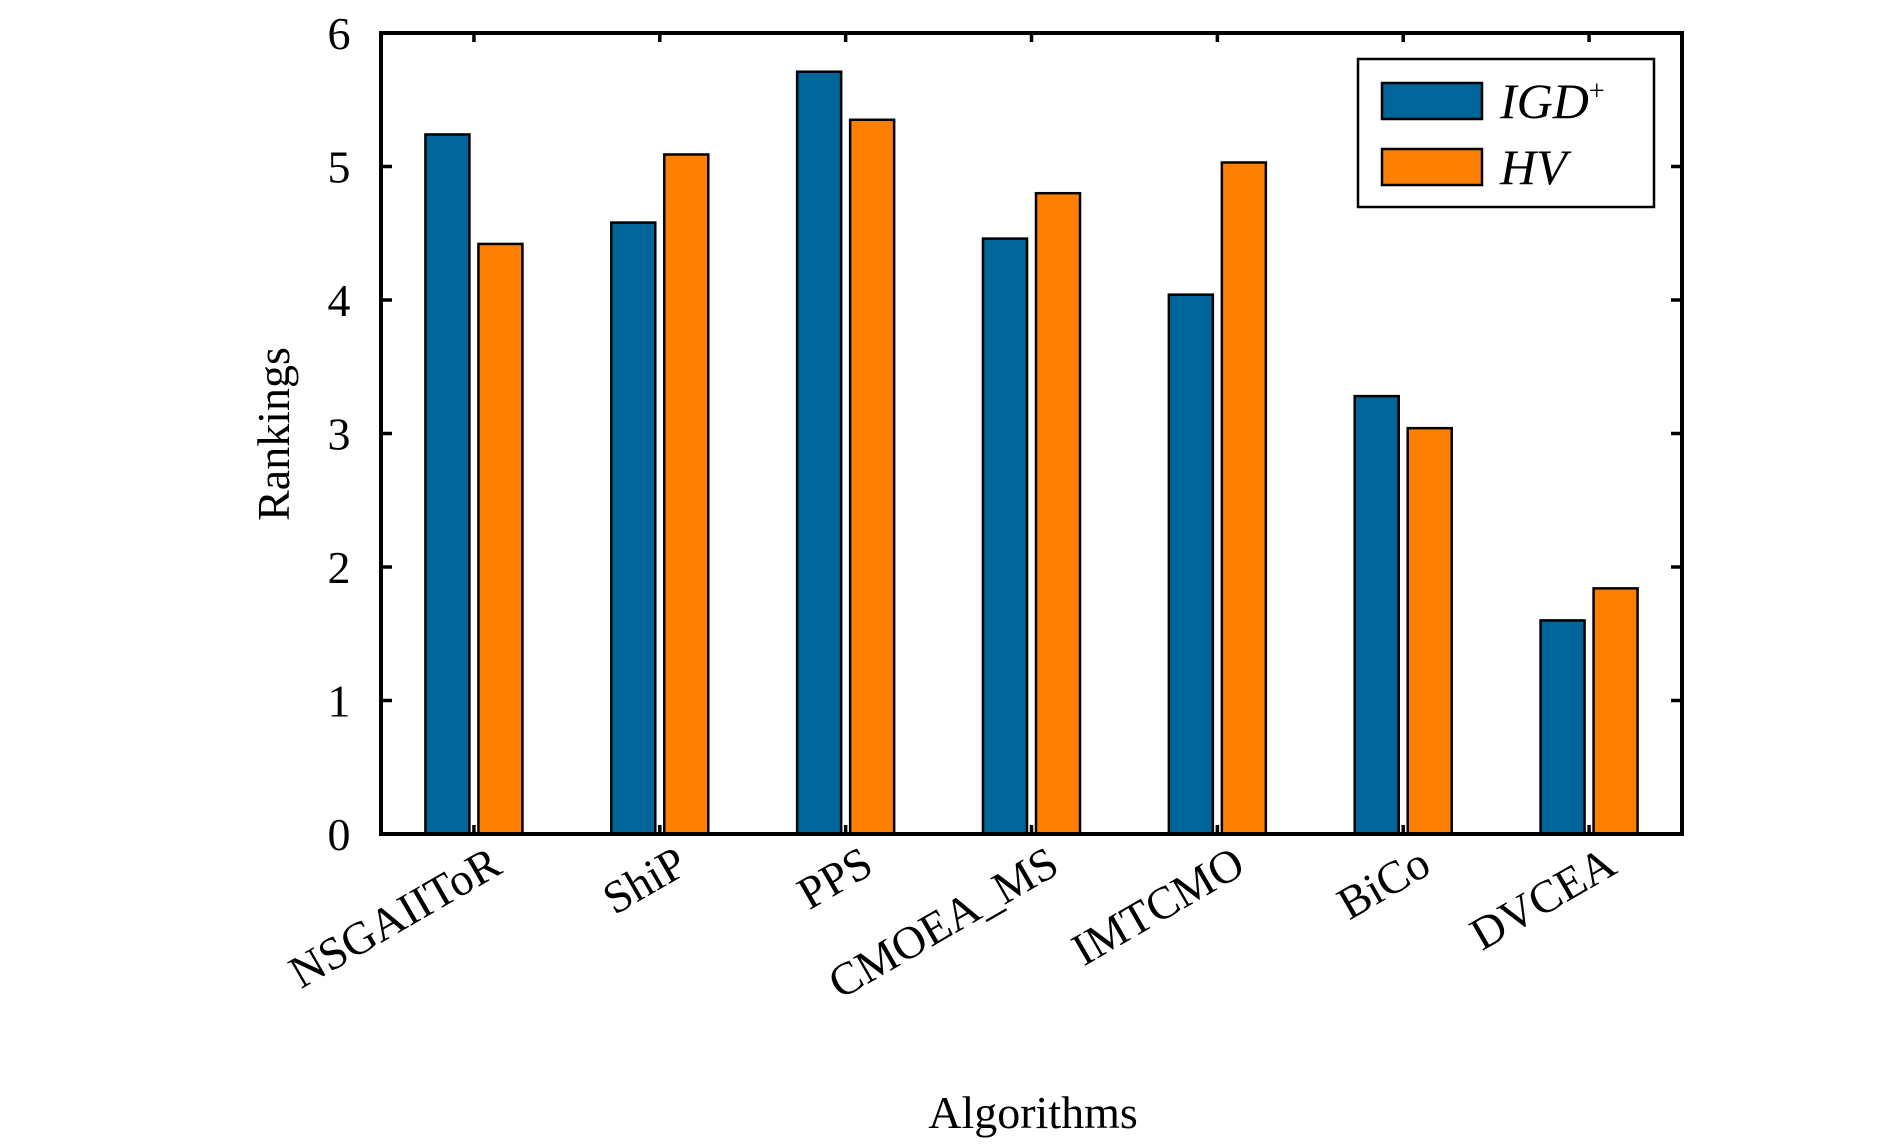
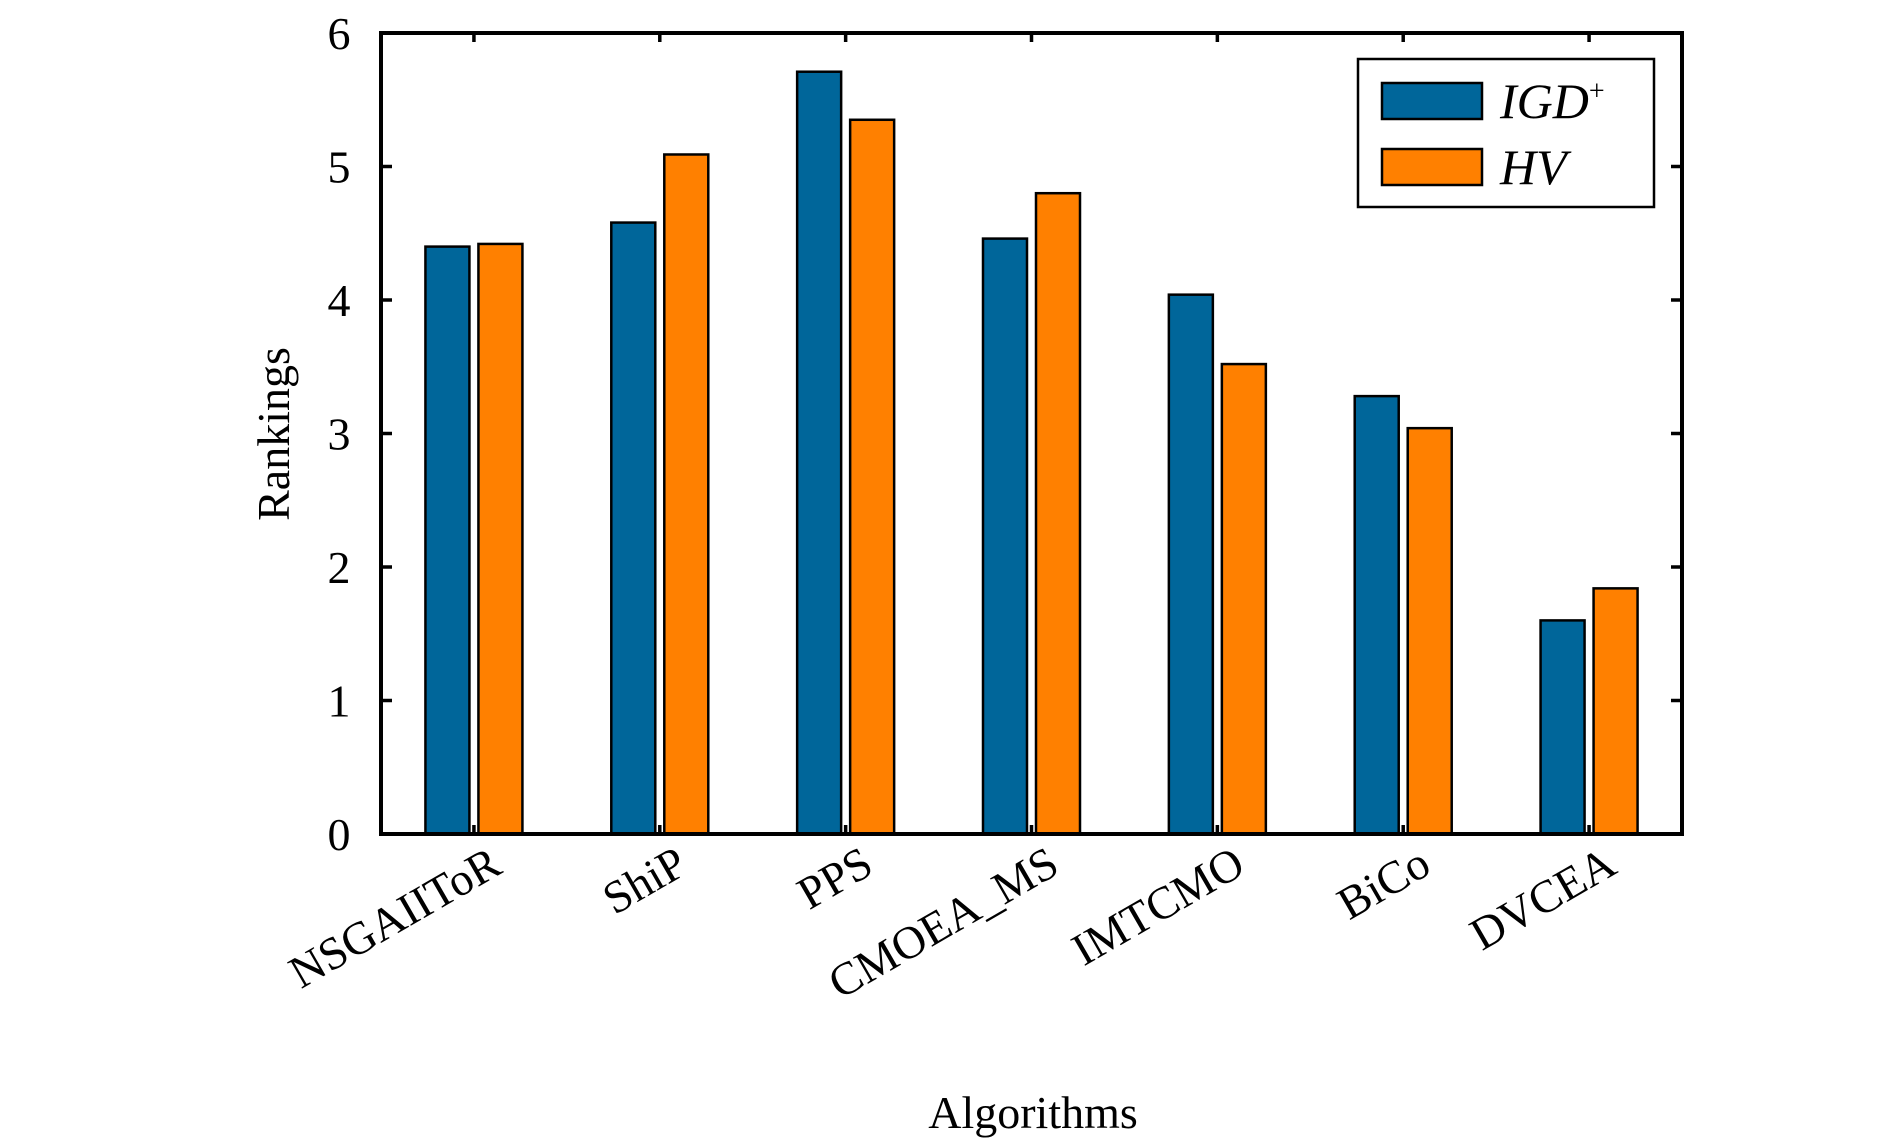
IGD/NSGAIIToR: 5.24 -> 4.40
HV/IMTCMO: 5.03 -> 3.52
